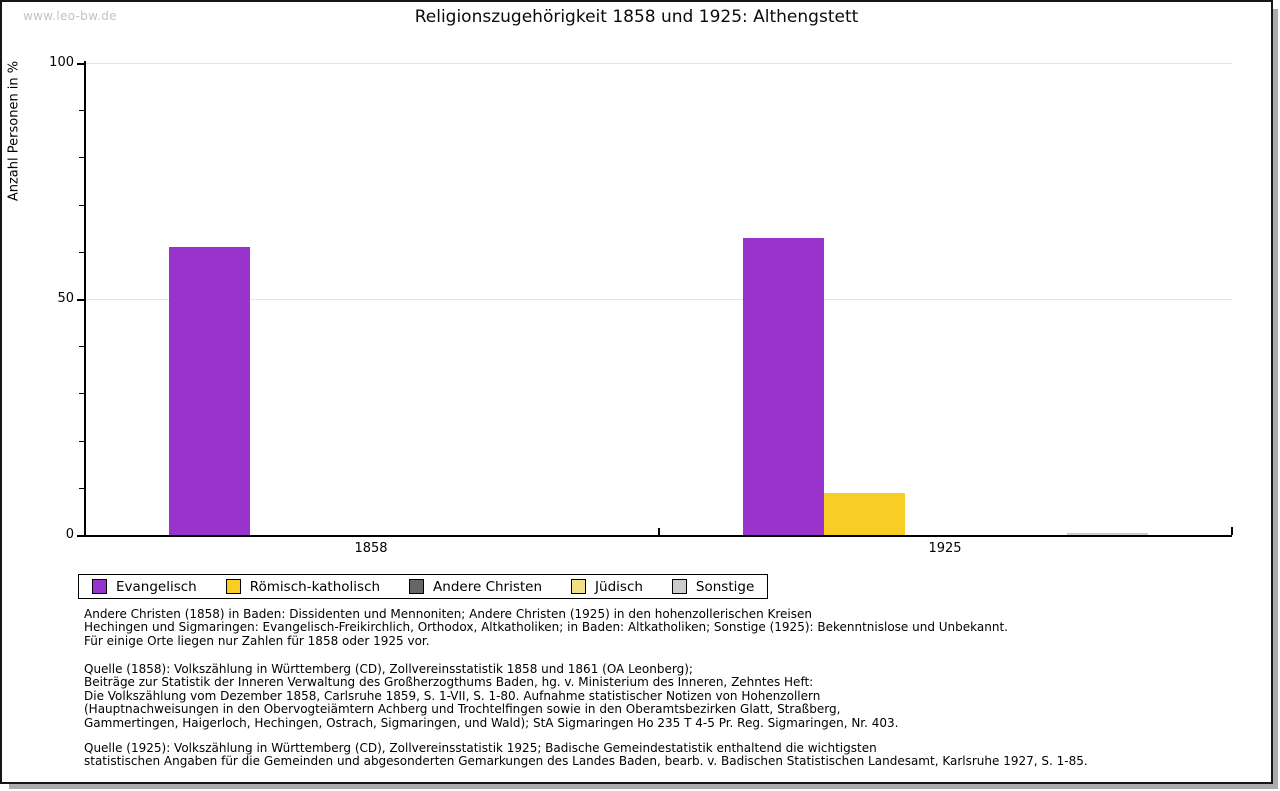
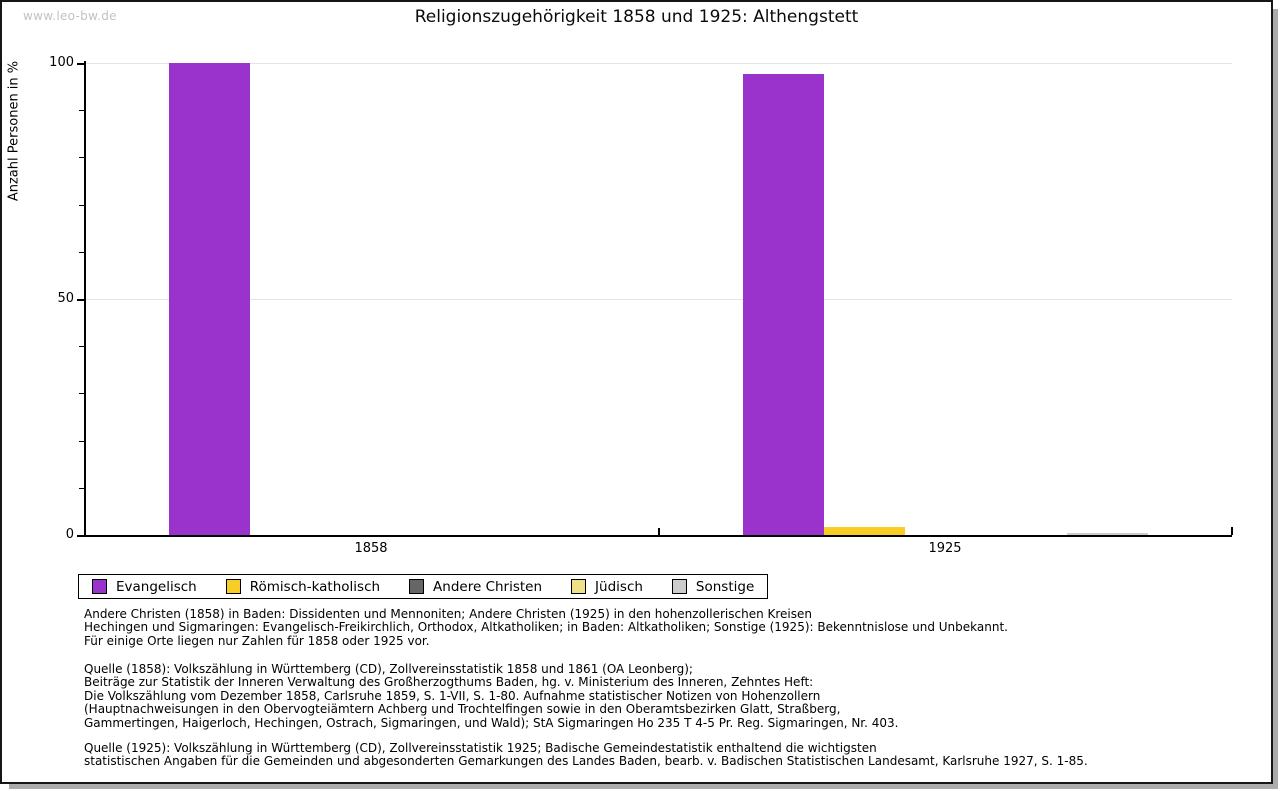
Evangelisch/1858: 61 -> 100
Evangelisch/1925: 63 -> 98
Römisch-katholisch/1925: 9 -> 2
